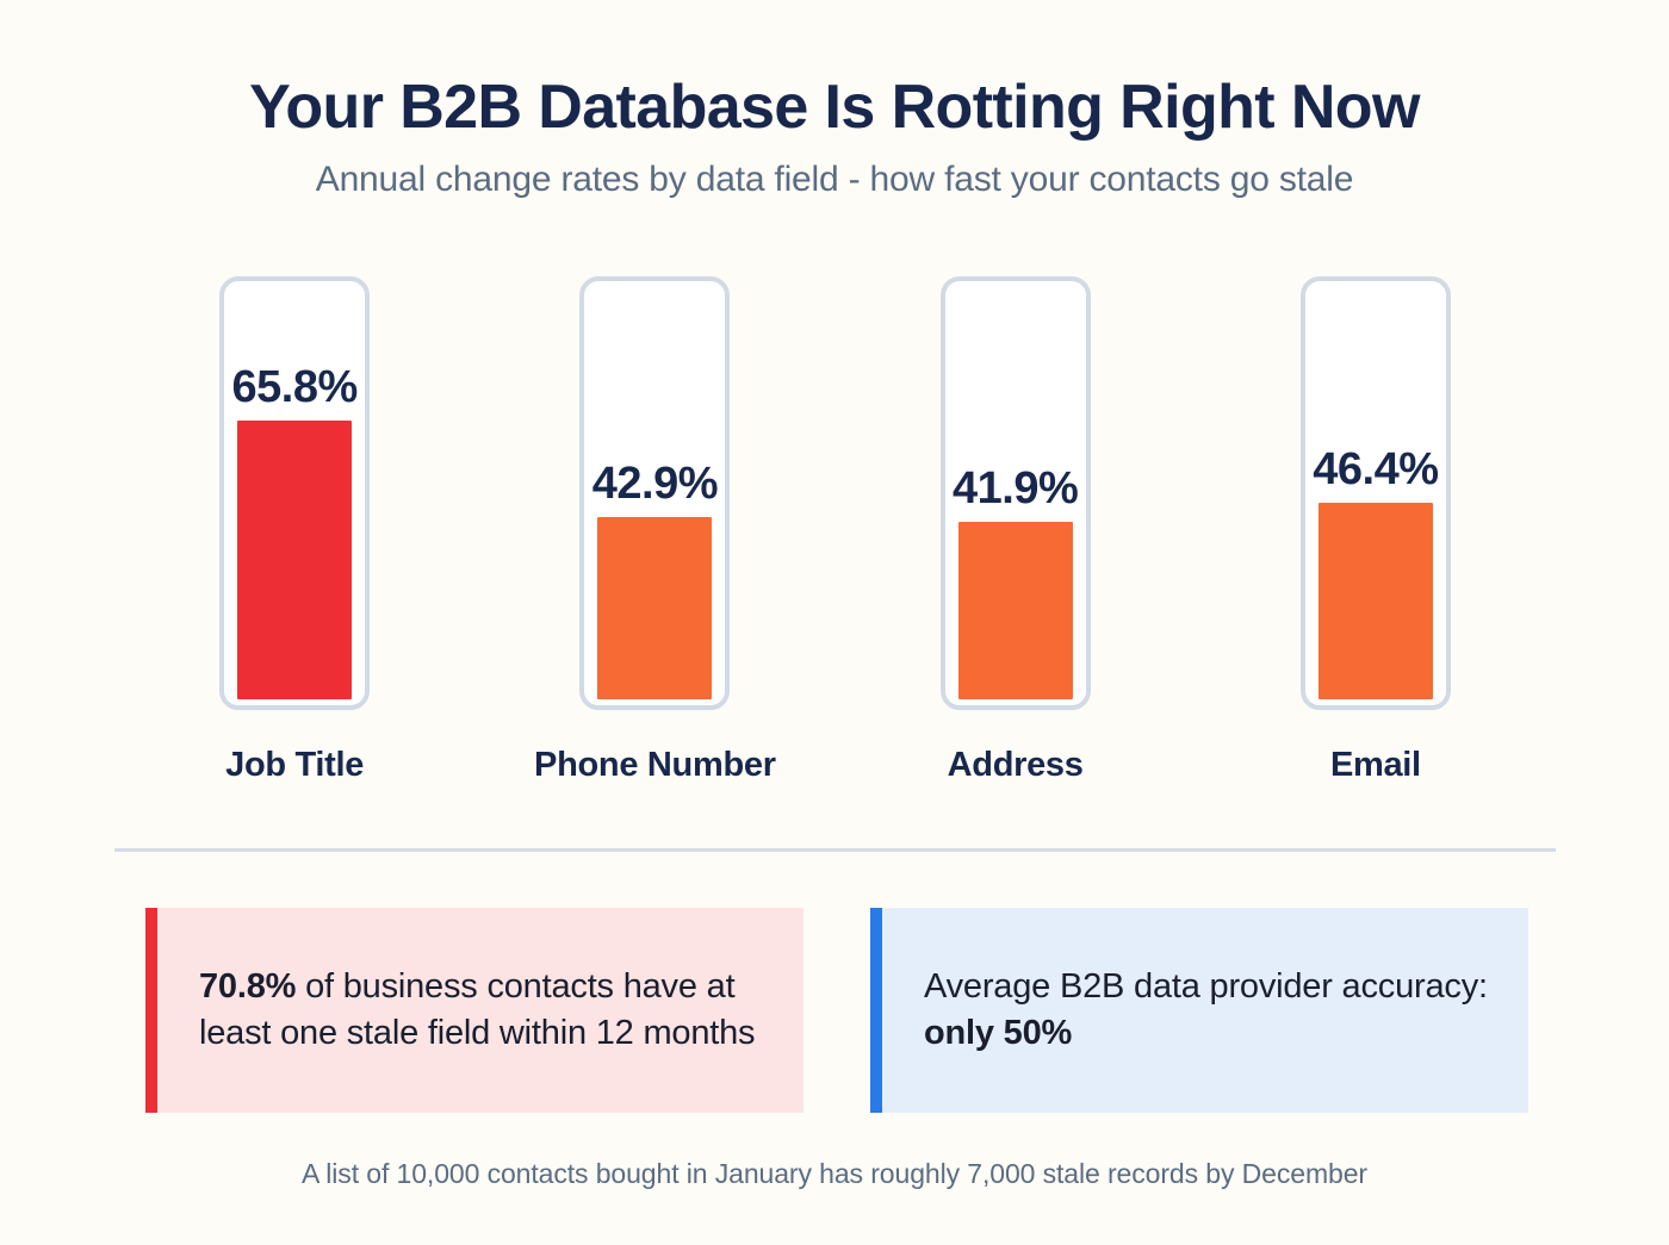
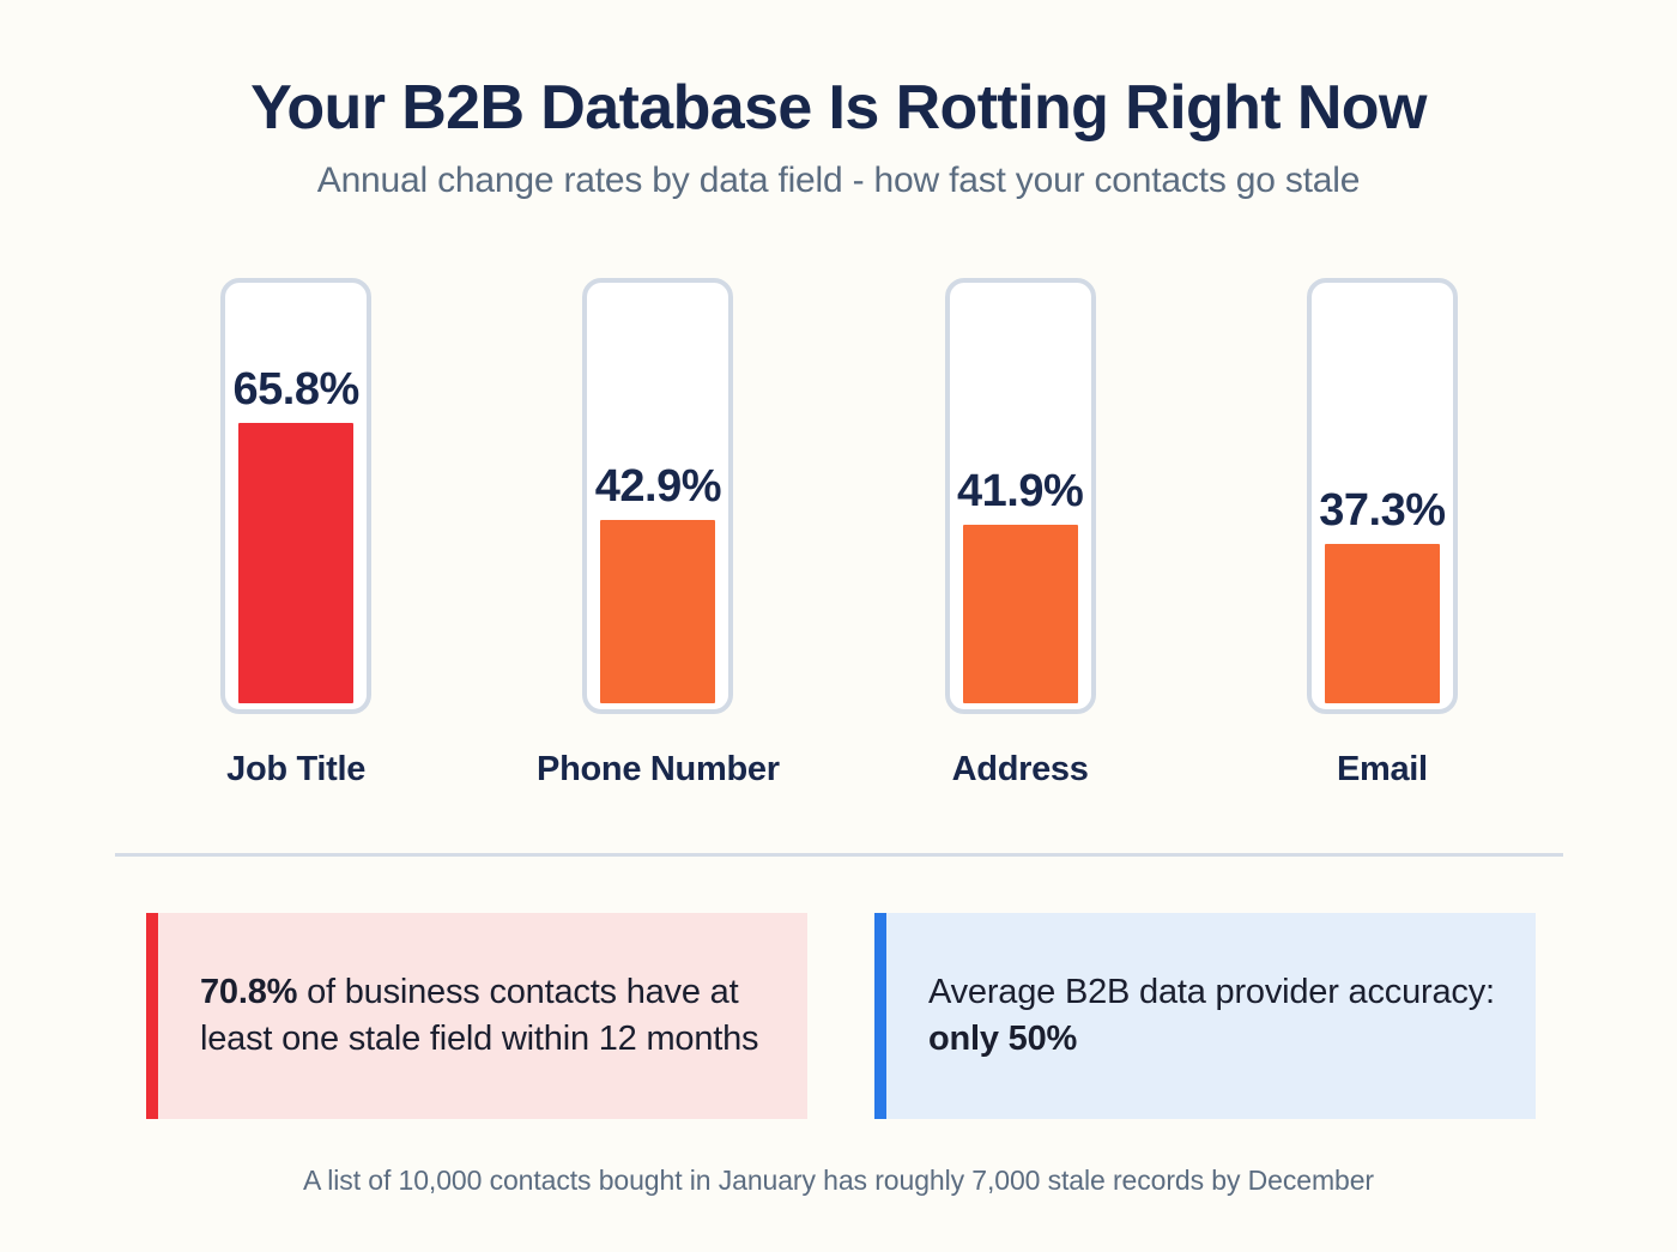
Email: 46.4% -> 37.3%
